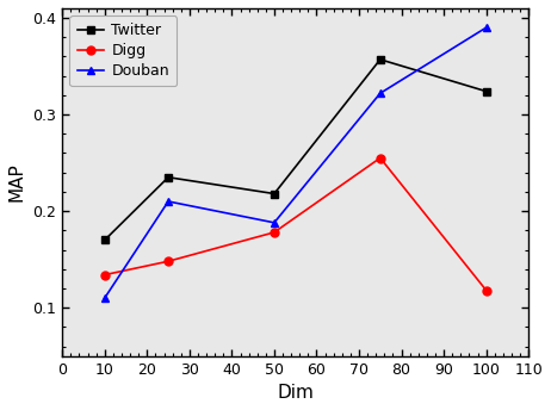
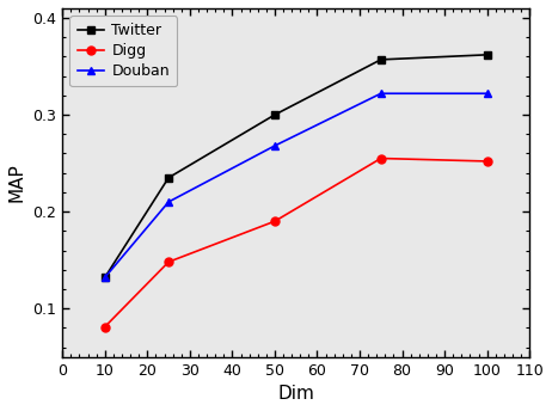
Twitter/10: 0.170 -> 0.132
Digg/10: 0.134 -> 0.081
Douban/10: 0.110 -> 0.132
Twitter/50: 0.218 -> 0.300
Digg/50: 0.178 -> 0.190
Douban/50: 0.188 -> 0.268
Twitter/100: 0.324 -> 0.362
Digg/100: 0.118 -> 0.252
Douban/100: 0.390 -> 0.322
